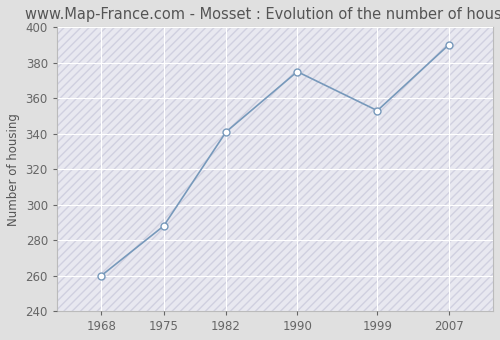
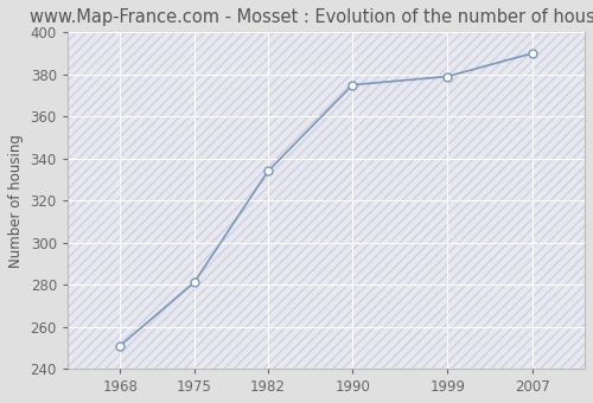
1968: 260 -> 251
1975: 288 -> 281
1982: 341 -> 334
1999: 353 -> 379
